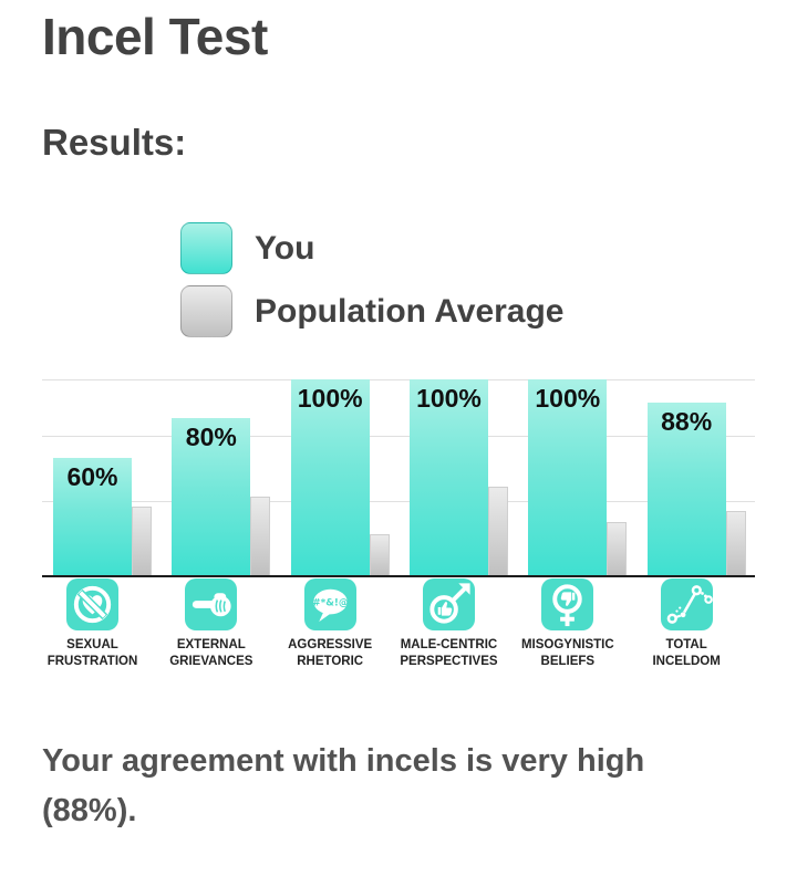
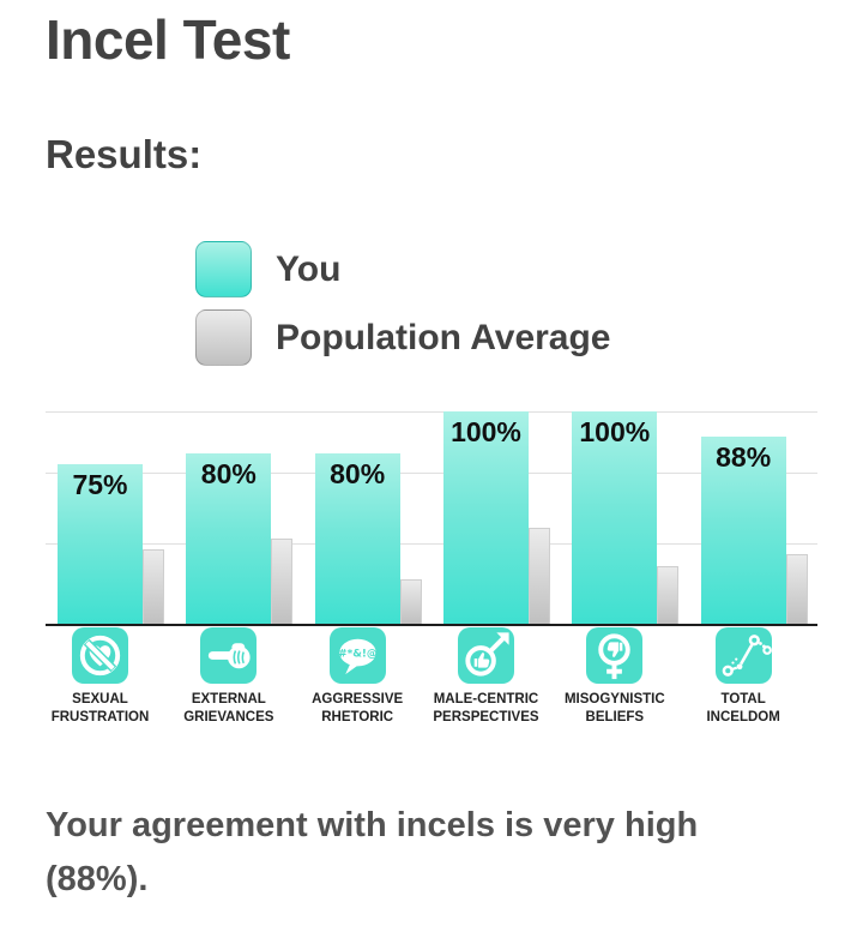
You/SEXUAL FRUSTRATION: 60% -> 75%
You/AGGRESSIVE RHETORIC: 100% -> 80%
